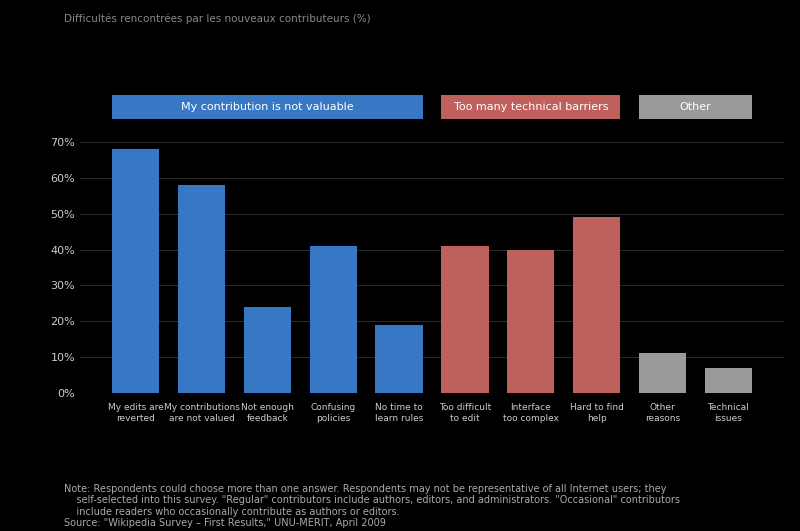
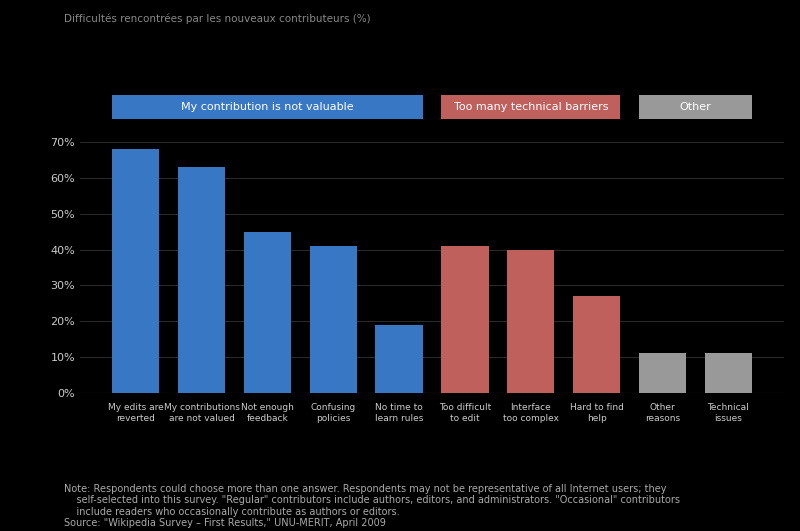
My contributions are not valued: 58% -> 63%
Not enough feedback: 24% -> 45%
Hard to find help: 49% -> 27%
Technical issues: 7% -> 11%
